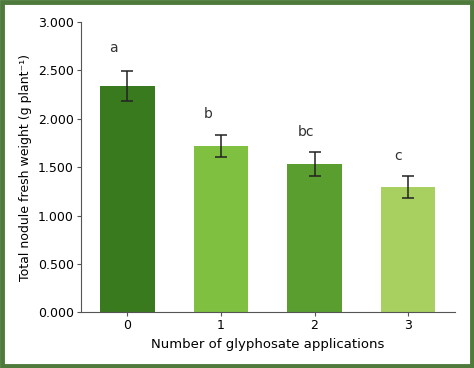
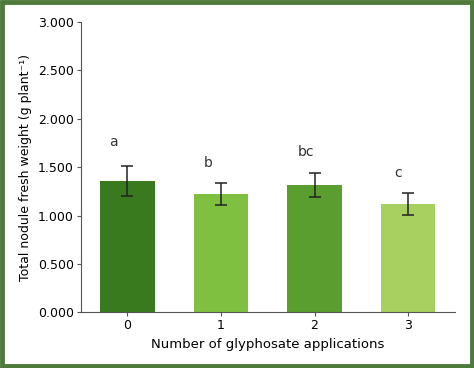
0: 2.34 -> 1.36
1: 1.72 -> 1.22
2: 1.53 -> 1.32
3: 1.29 -> 1.12
